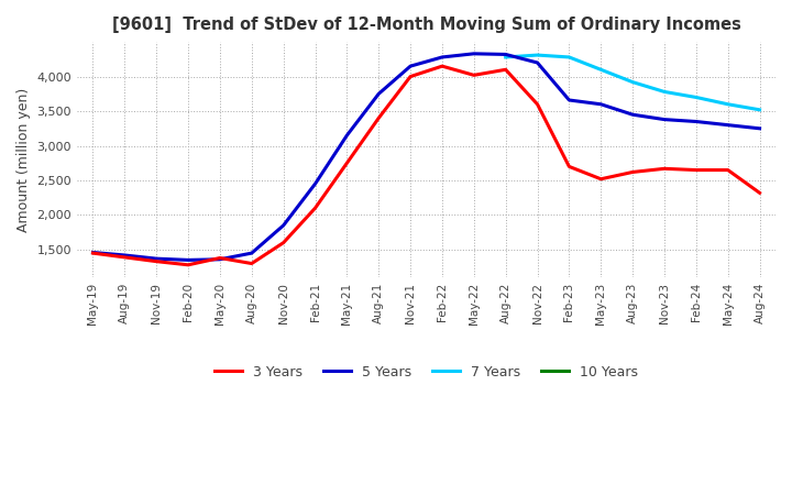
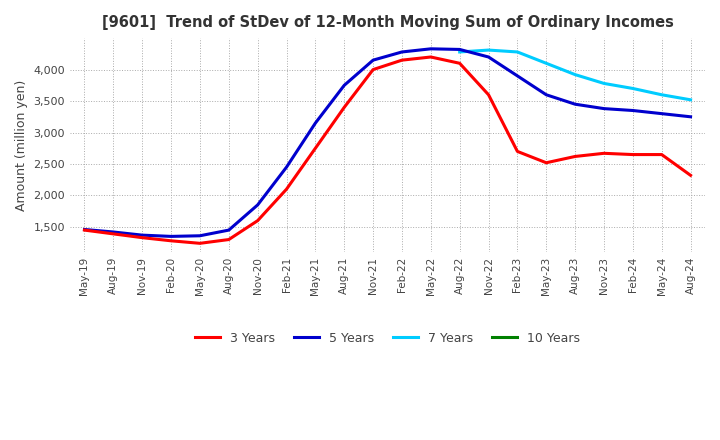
3 Years/May-20: 1,380 -> 1,240
3 Years/May-22: 4,020 -> 4,200
5 Years/Feb-23: 3,660 -> 3,900
